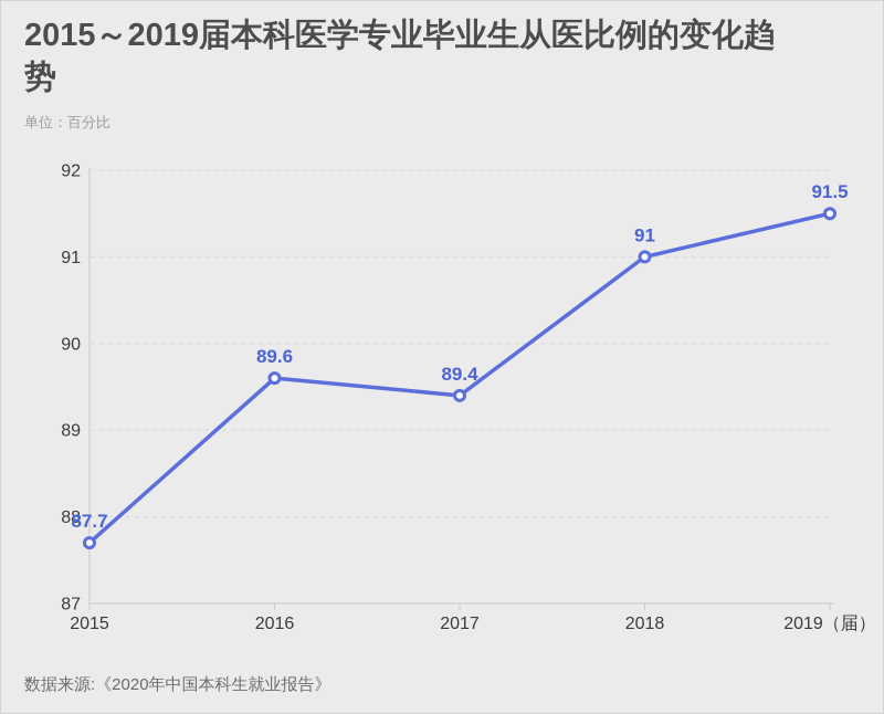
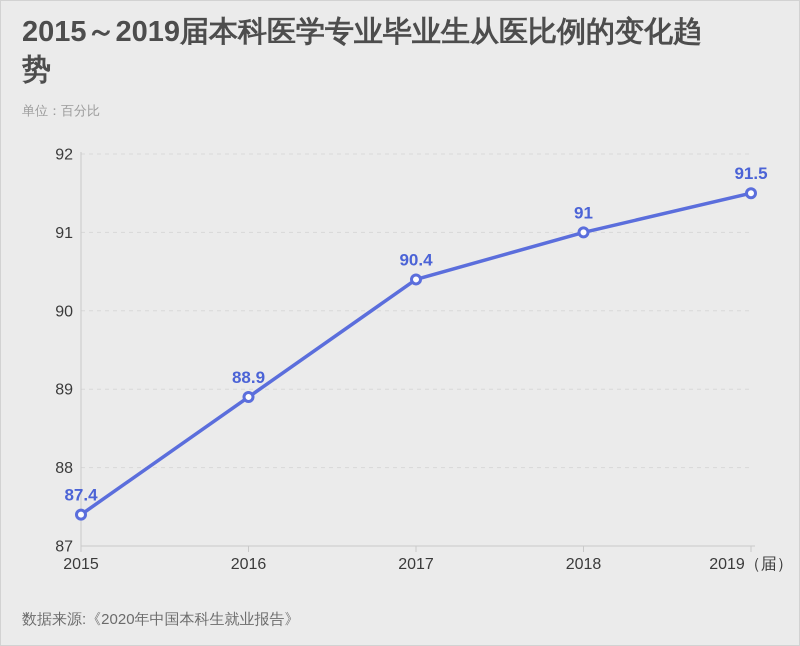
2015: 87.7 -> 87.4
2016: 89.6 -> 88.9
2017: 89.4 -> 90.4
